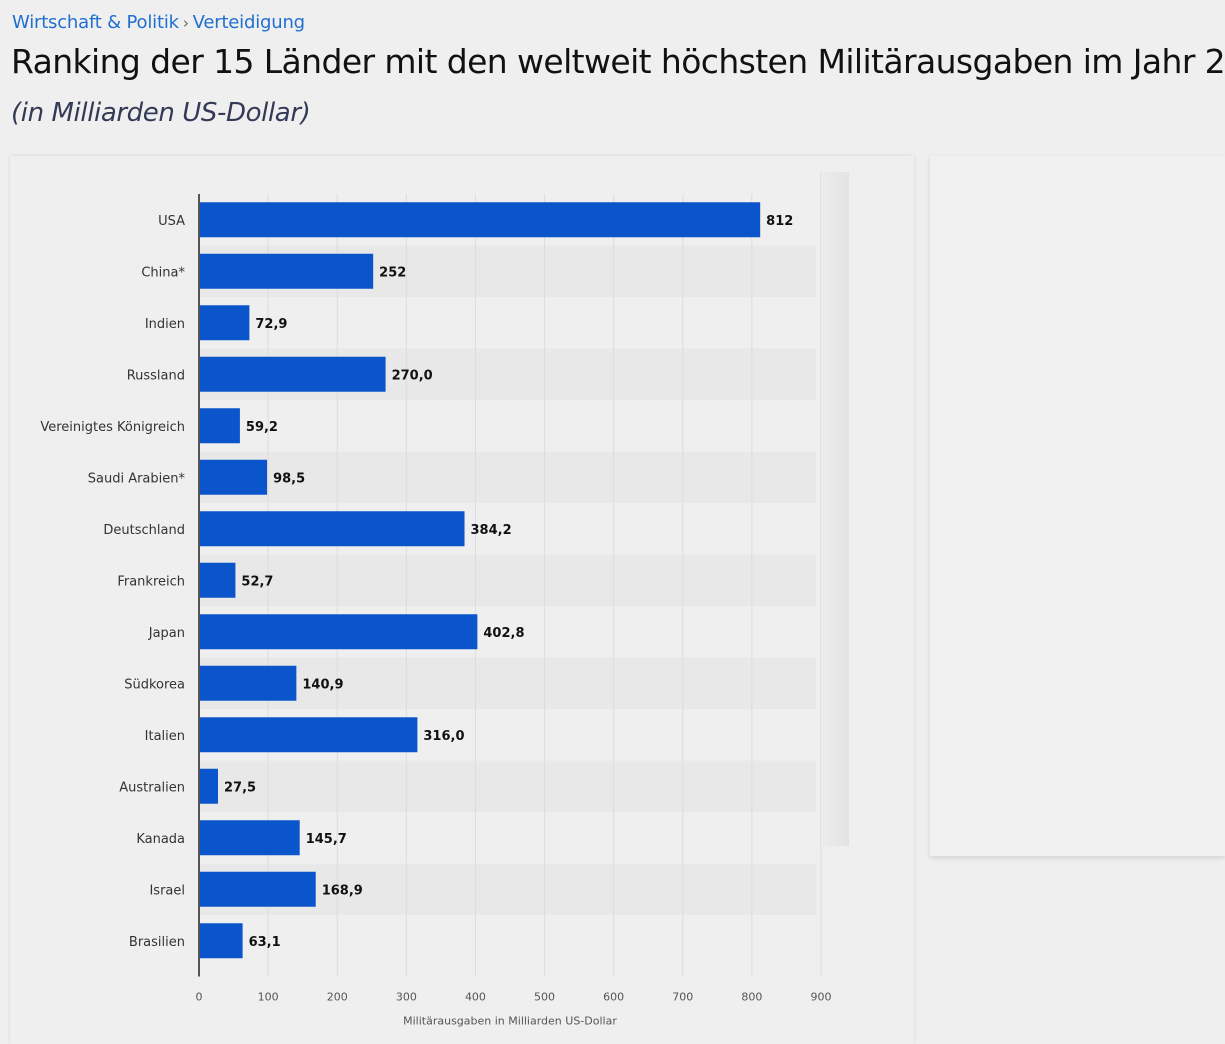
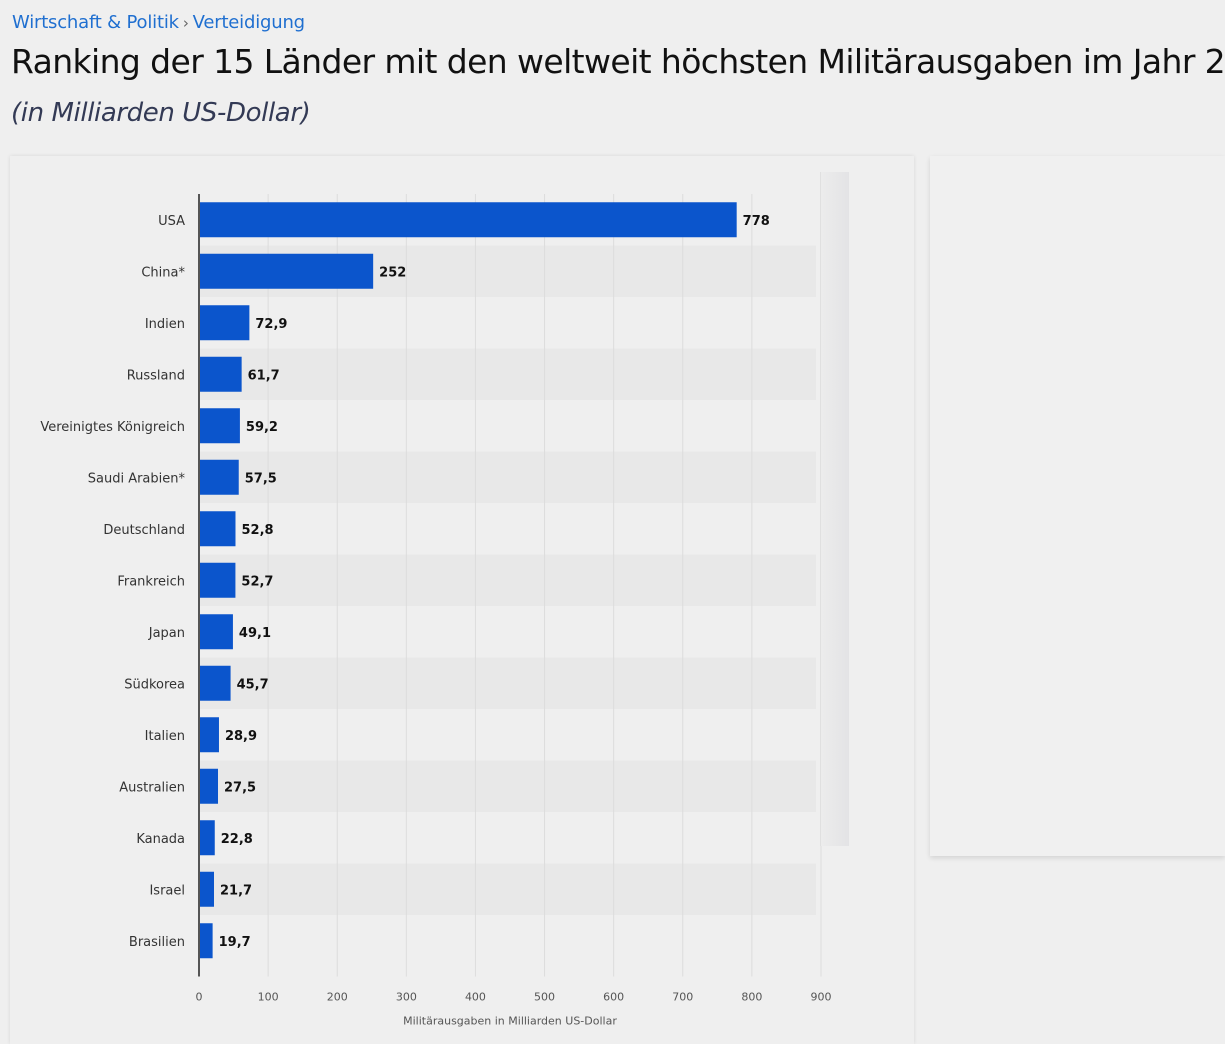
USA: 812 -> 778
Russland: 270,0 -> 61,7
Saudi Arabien*: 98,5 -> 57,5
Deutschland: 384,2 -> 52,8
Japan: 402,8 -> 49,1
Südkorea: 140,9 -> 45,7
Italien: 316,0 -> 28,9
Kanada: 145,7 -> 22,8
Israel: 168,9 -> 21,7
Brasilien: 63,1 -> 19,7
